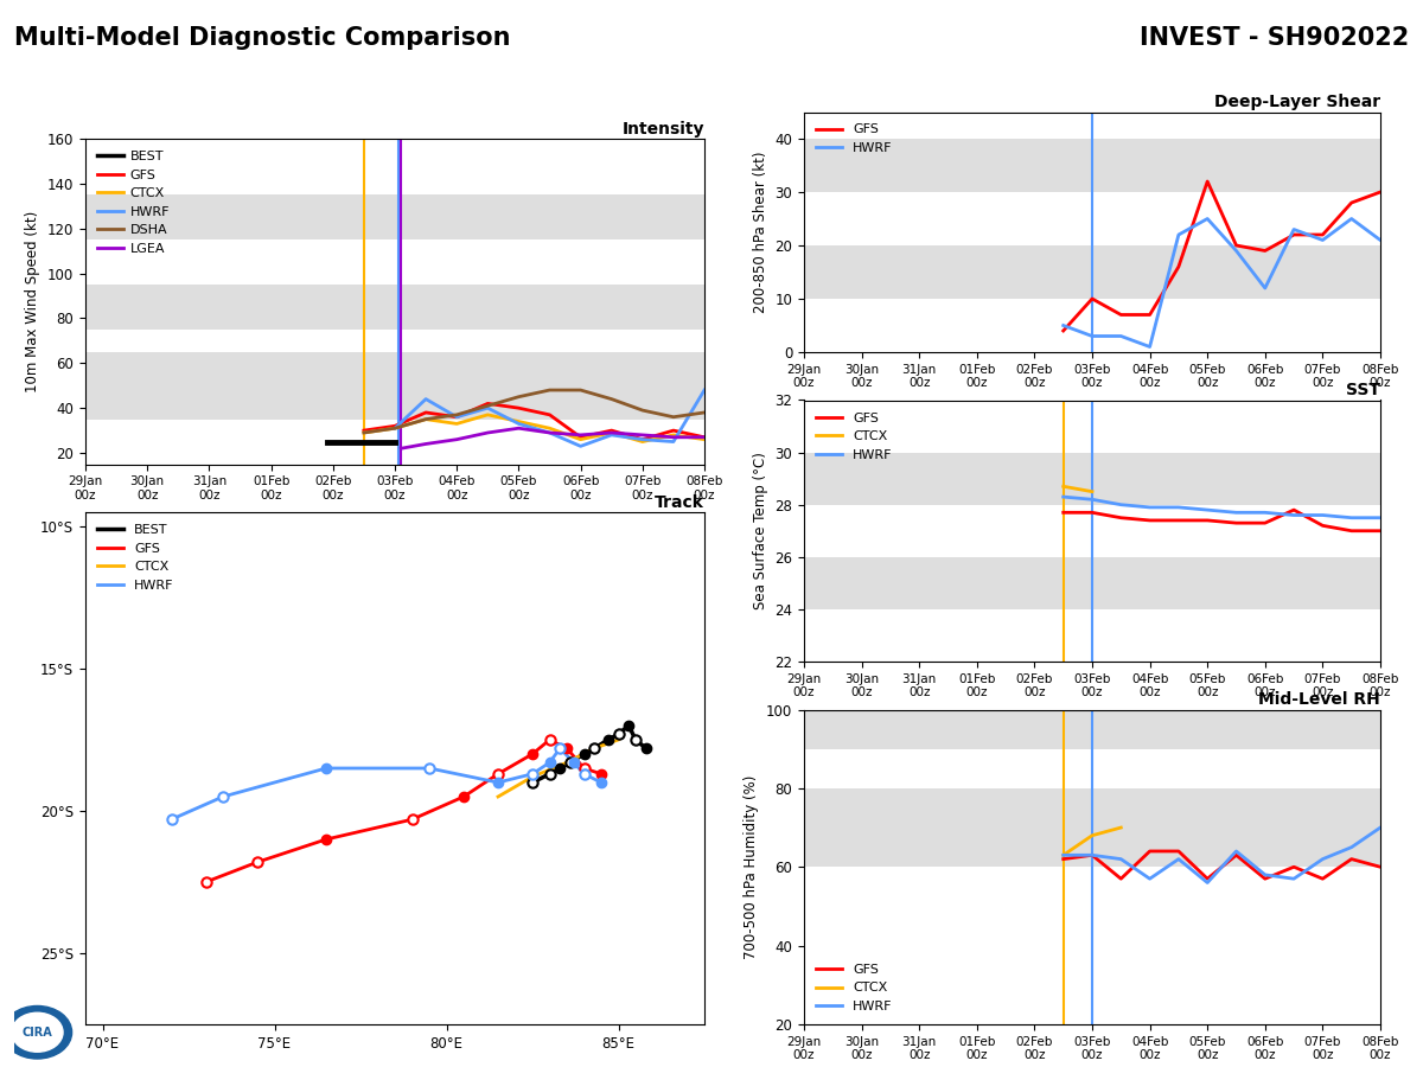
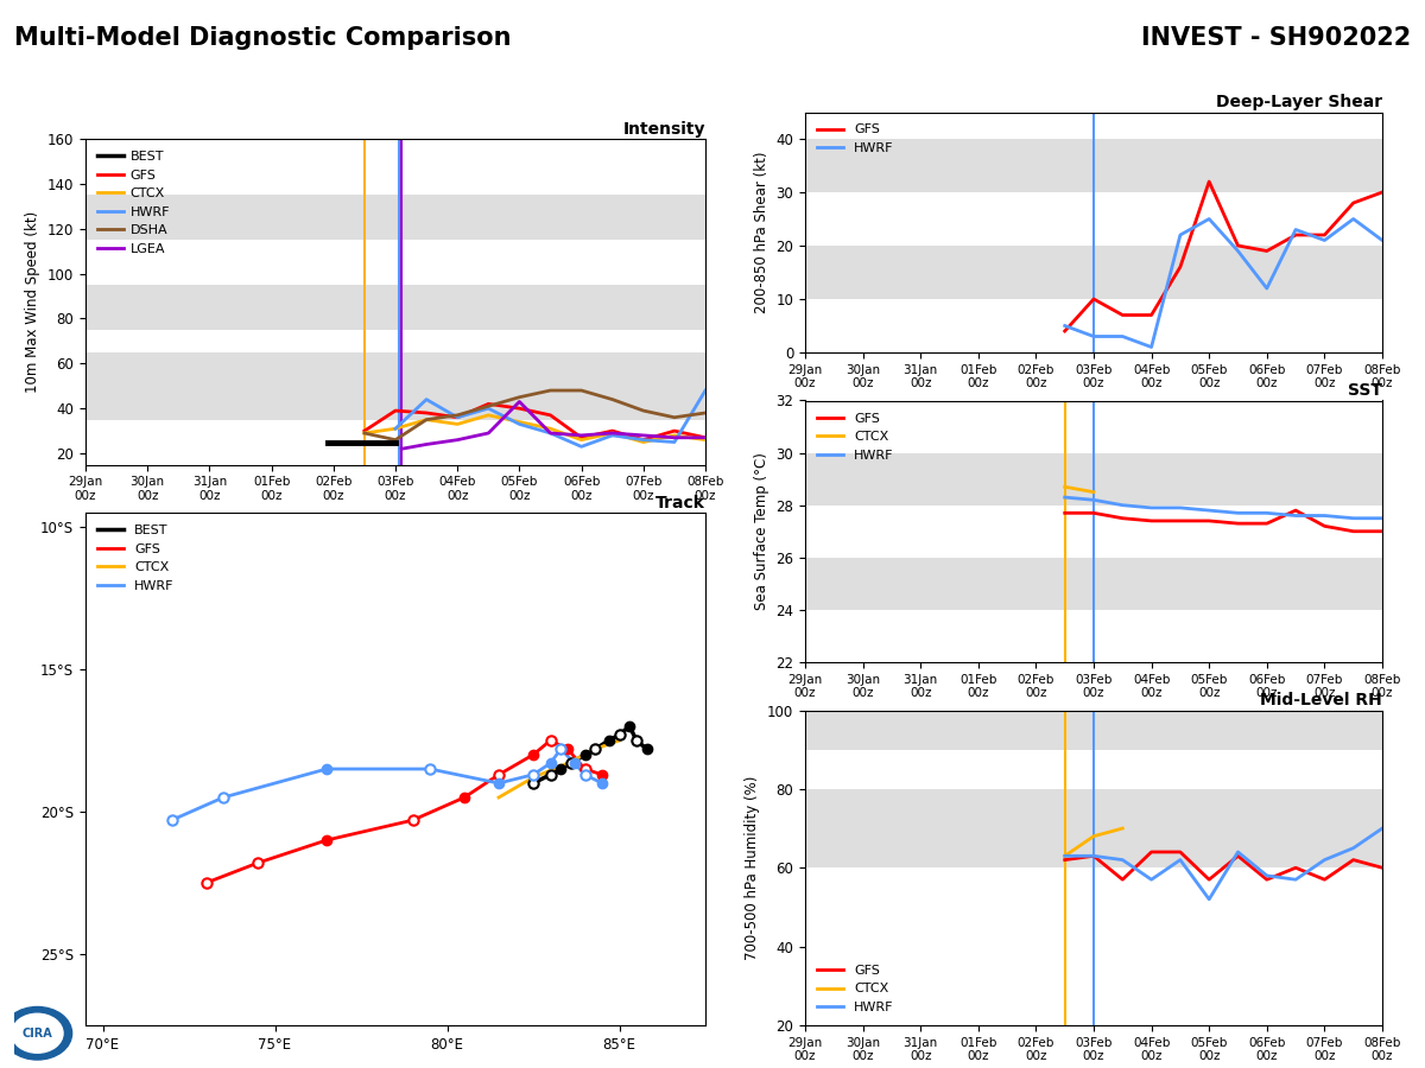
Intensity/GFS/03Feb 00z: 32 -> 39
Intensity/DSHA/03Feb 00z: 31 -> 26
Intensity/LGEA/05Feb 00z: 31 -> 43
Mid-Level RH/HWRF/05Feb 00z: 56 -> 52
